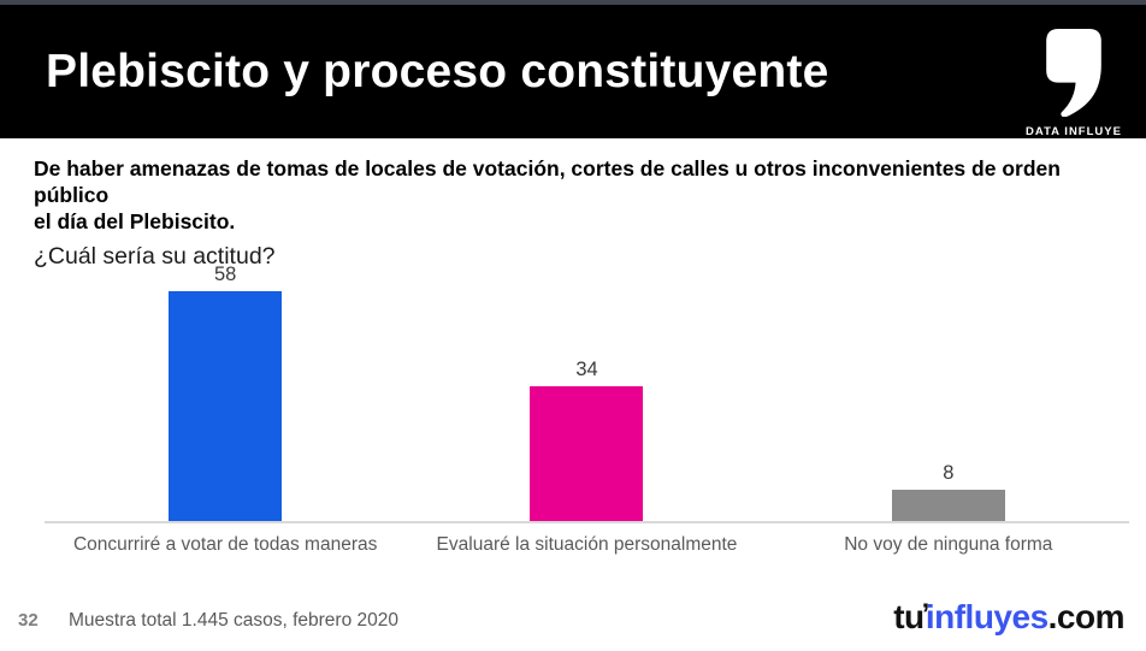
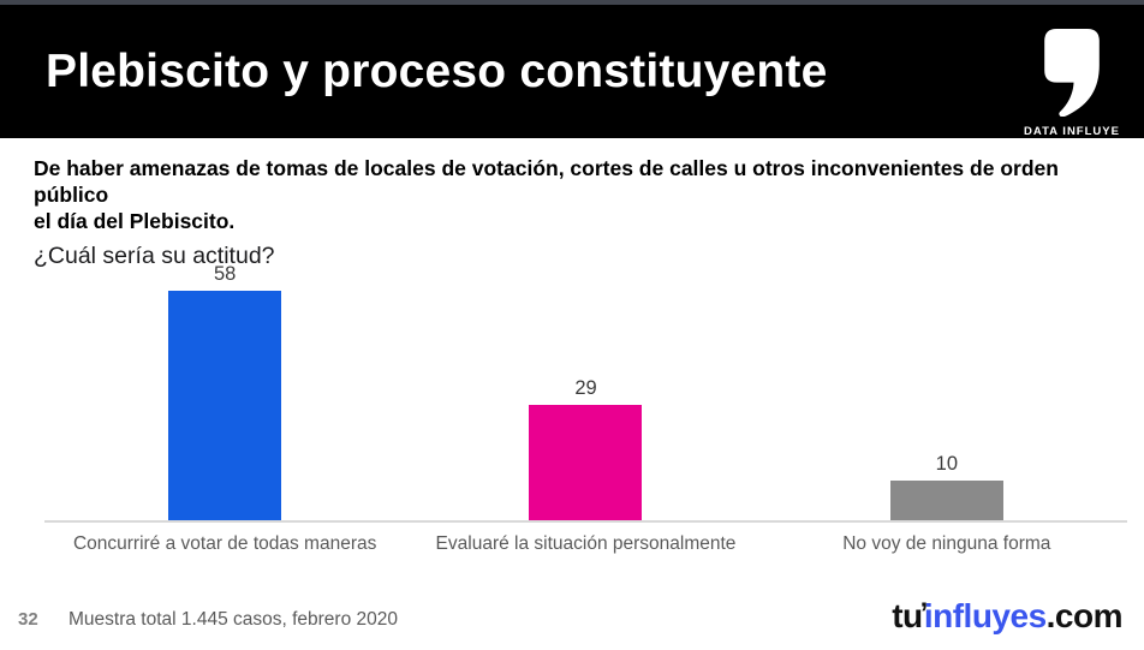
Evaluaré la situación personalmente: 34 -> 29
No voy de ninguna forma: 8 -> 10
